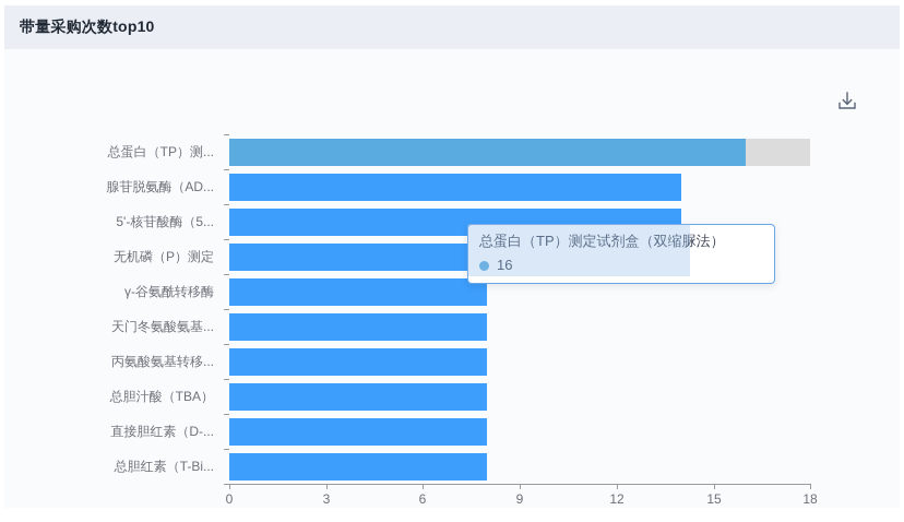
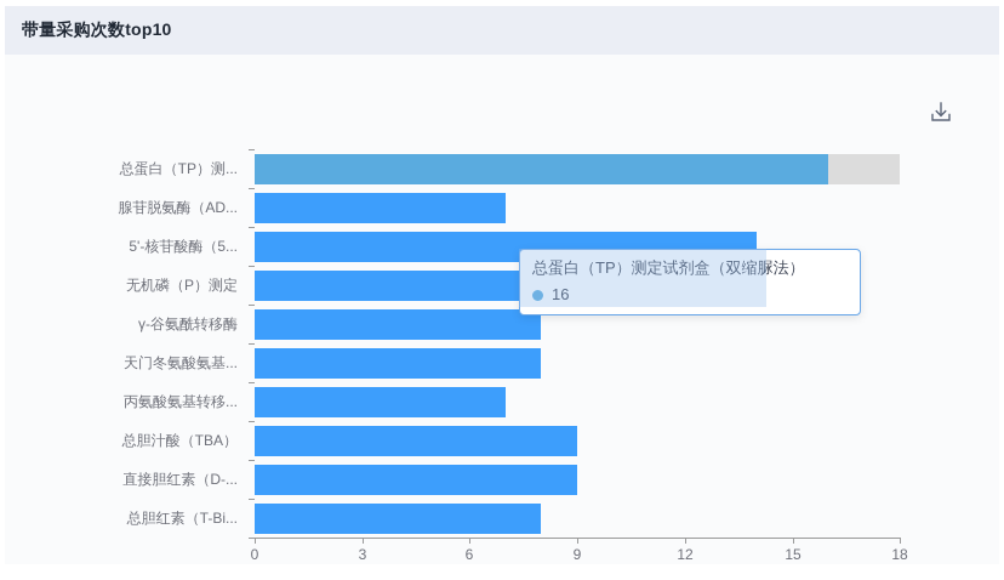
腺苷脱氨酶（AD...: 14 -> 7
丙氨酸氨基转移...: 8 -> 7
总胆汁酸（TBA）: 8 -> 9
直接胆红素（D-...: 8 -> 9
